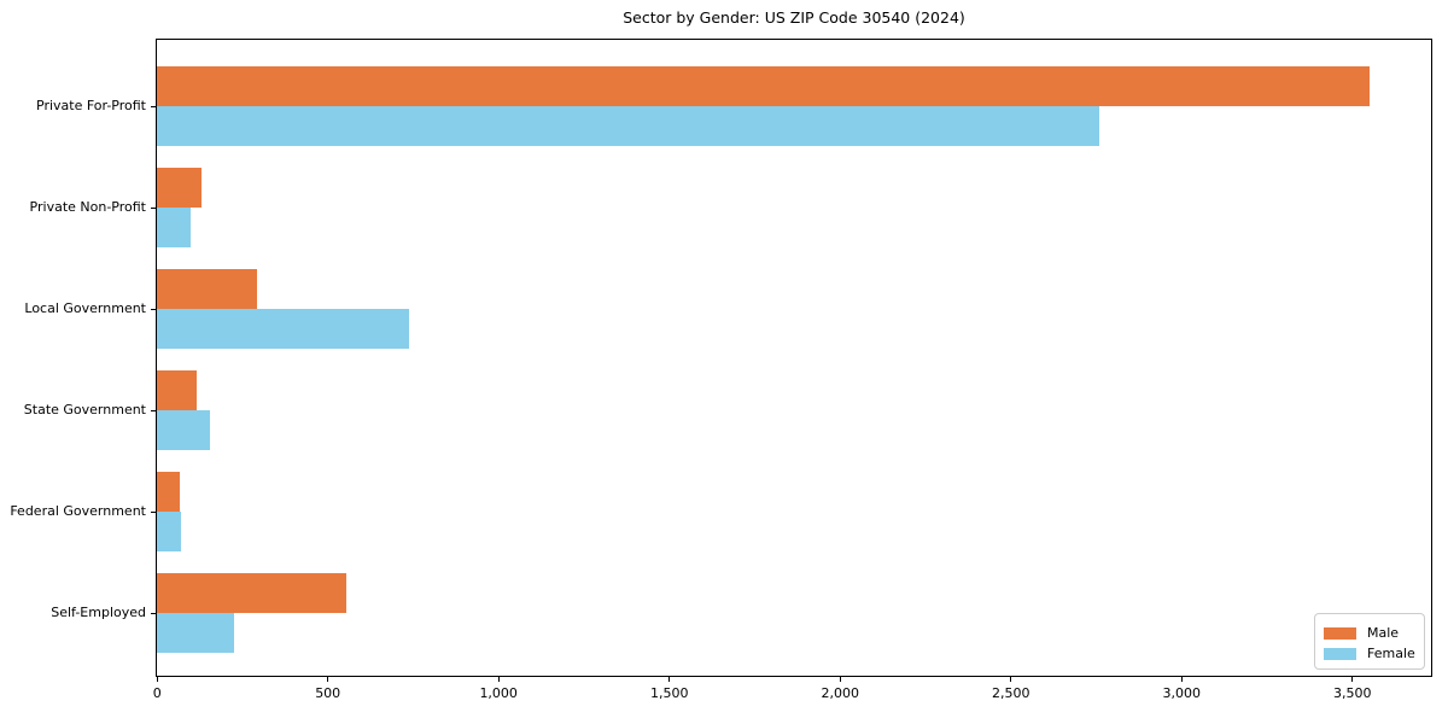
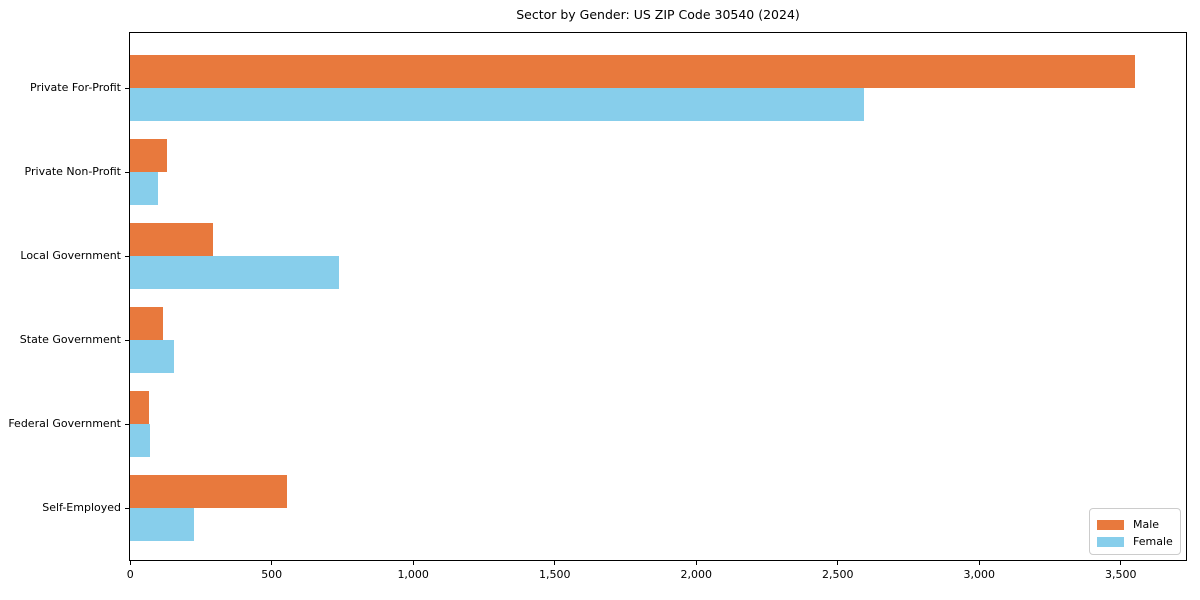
Female/Private For-Profit: 2760 -> 2600
